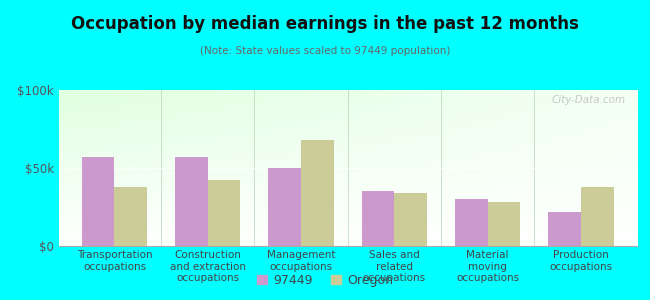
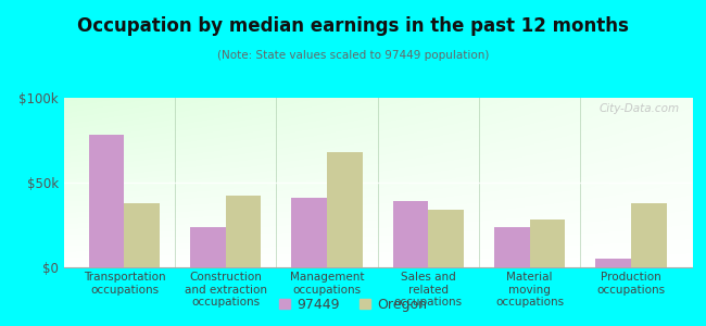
97449/Transportation occupations: $57k -> $78k
97449/Construction and extraction occupations: $57k -> $24k
97449/Management occupations: $50k -> $41k
97449/Sales and related occupations: $35k -> $39k
97449/Material moving occupations: $30k -> $24k
97449/Production occupations: $22k -> $5k
